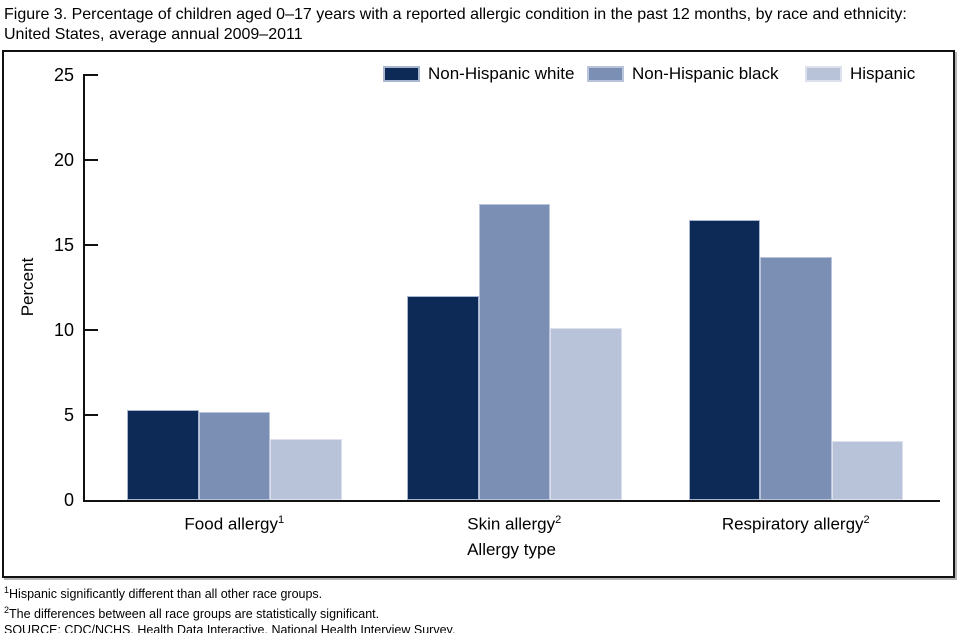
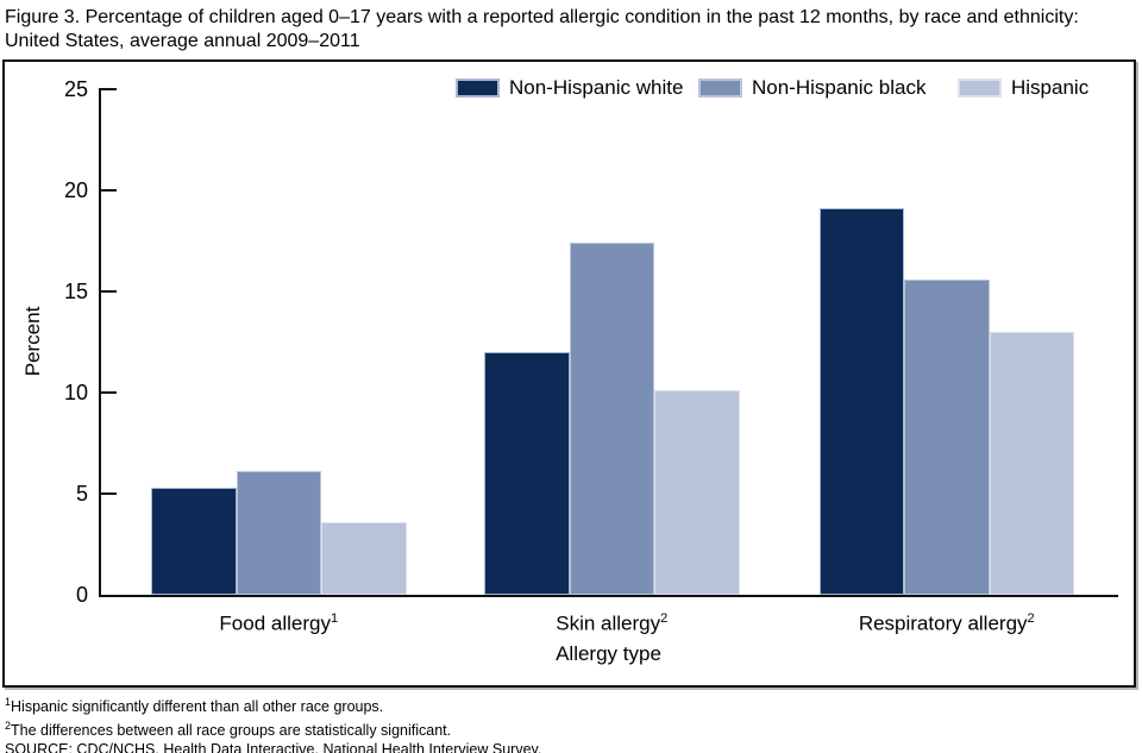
Non-Hispanic black/Food allergy: 5.2 -> 6.1
Non-Hispanic white/Respiratory allergy: 16.5 -> 19.1
Non-Hispanic black/Respiratory allergy: 14.3 -> 15.6
Hispanic/Respiratory allergy: 3.5 -> 13.0
